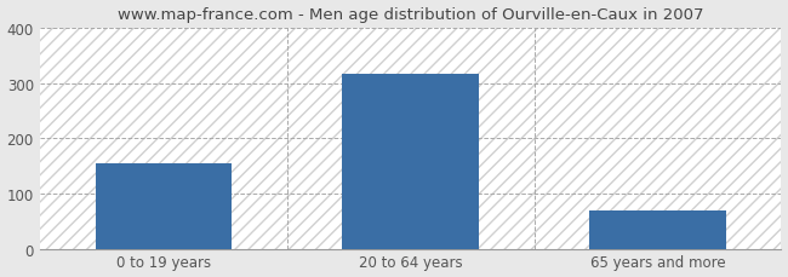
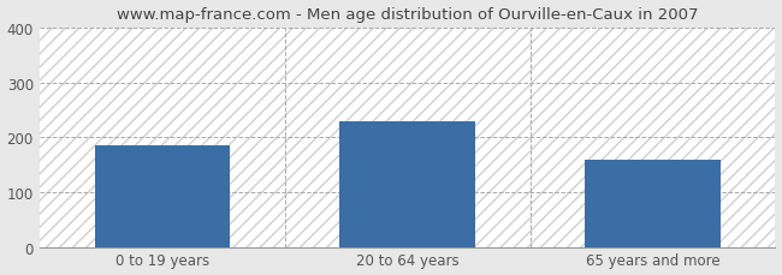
0 to 19 years: 155 -> 185
20 to 64 years: 317 -> 230
65 years and more: 70 -> 160
